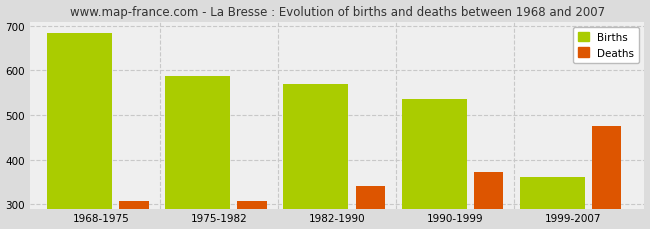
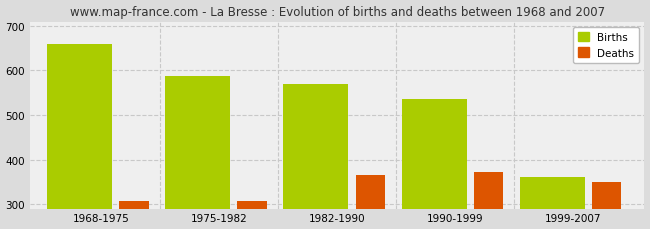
Births/1968-1975: 685 -> 660
Deaths/1982-1990: 340 -> 365
Deaths/1999-2007: 475 -> 350
